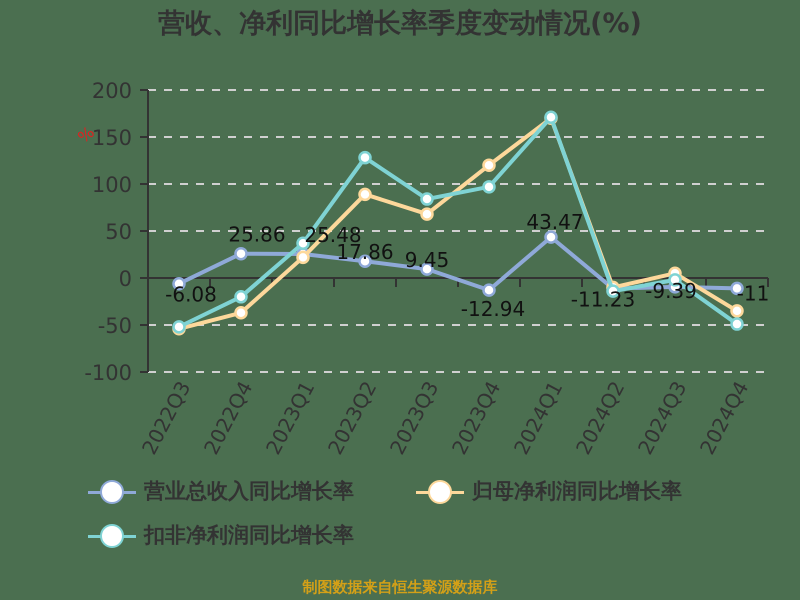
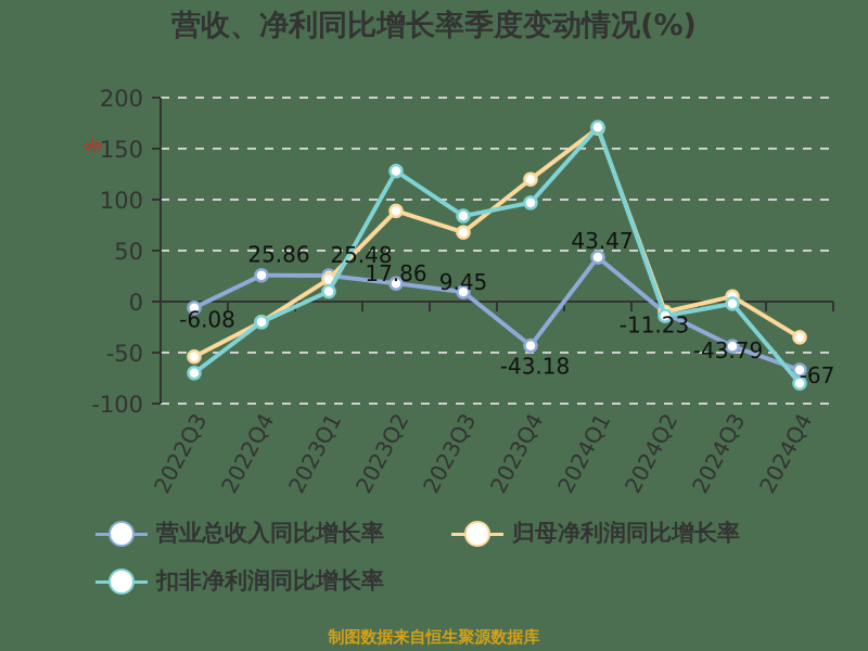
扣非净利润同比增长率/2022Q3: -50 -> -70
归母净利润同比增长率/2022Q4: -40 -> -20
扣非净利润同比增长率/2023Q1: 40 -> 10
营业总收入同比增长率/2023Q4: -12.94 -> -43.18
营业总收入同比增长率/2024Q3: -9.39 -> -43.79
营业总收入同比增长率/2024Q4: -11 -> -67
扣非净利润同比增长率/2024Q4: -50 -> -80
